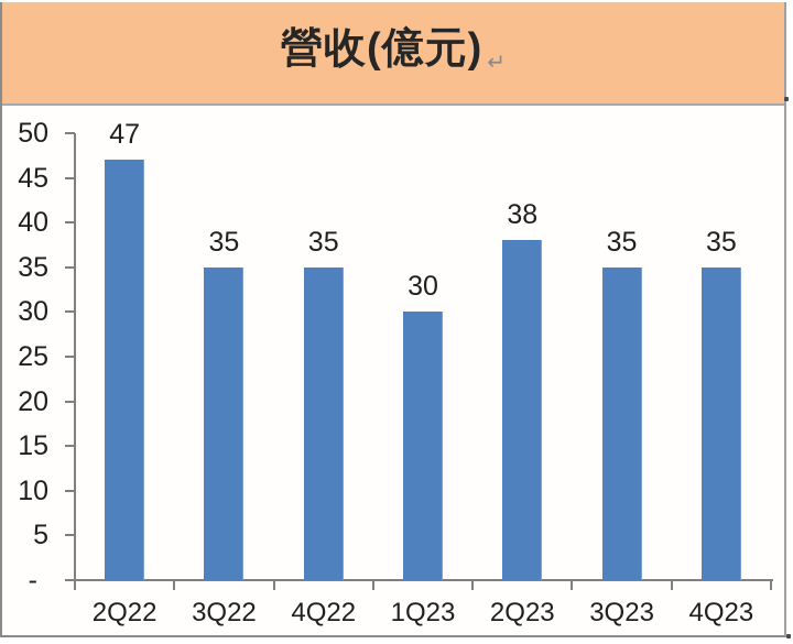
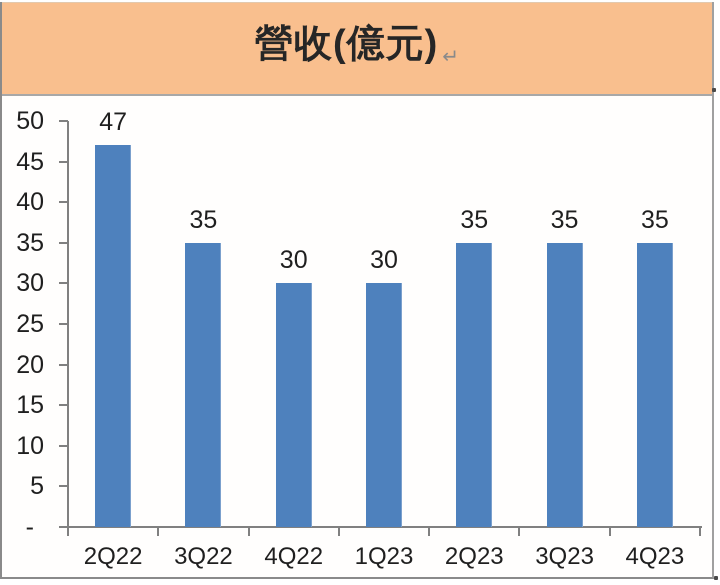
4Q22: 35 -> 30
2Q23: 38 -> 35
